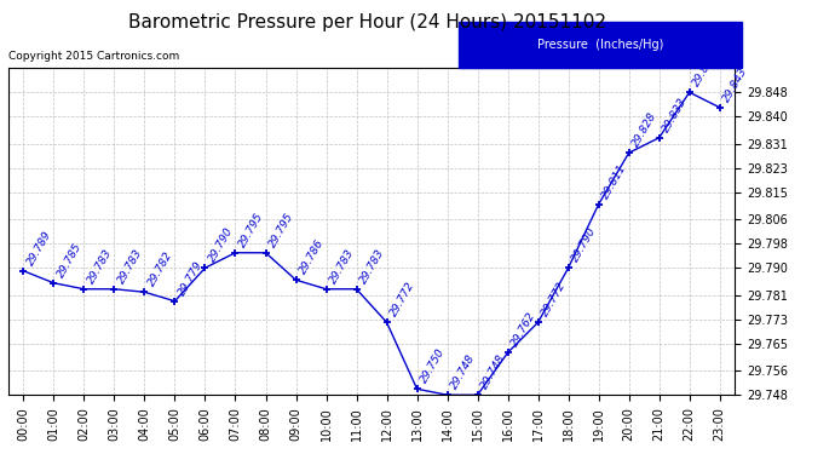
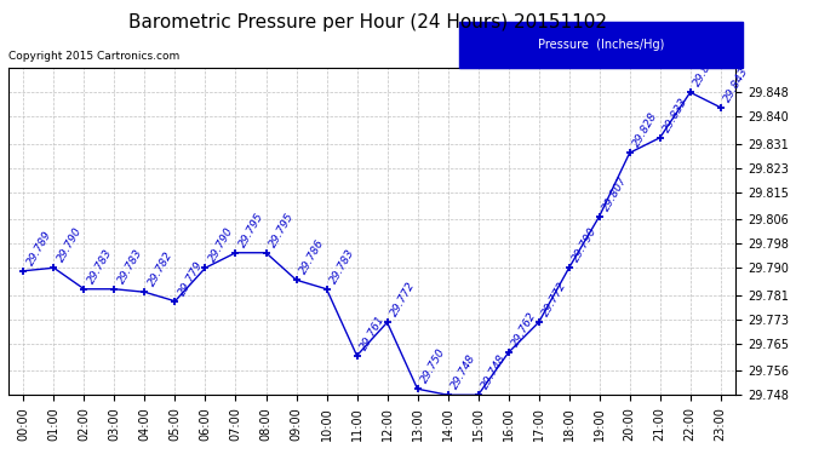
01:00: 29.785 -> 29.790
11:00: 29.783 -> 29.761
19:00: 29.811 -> 29.807
